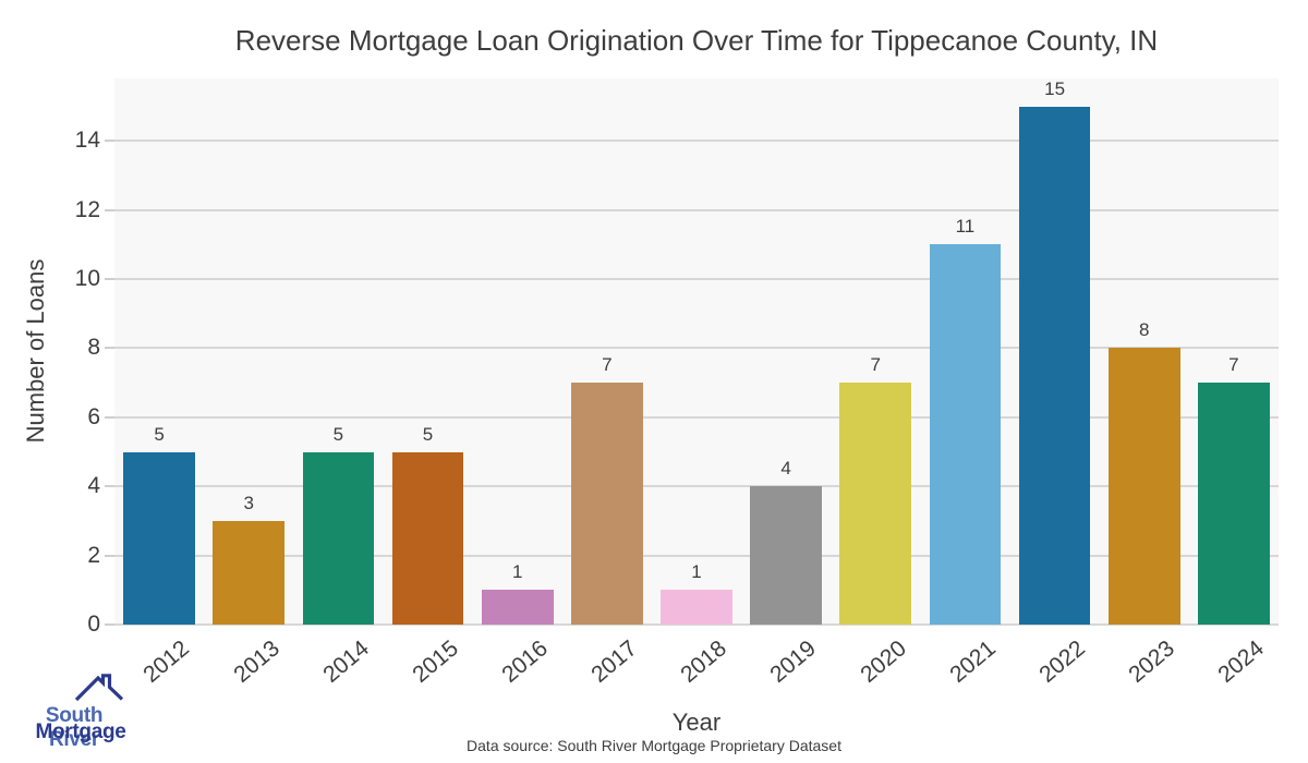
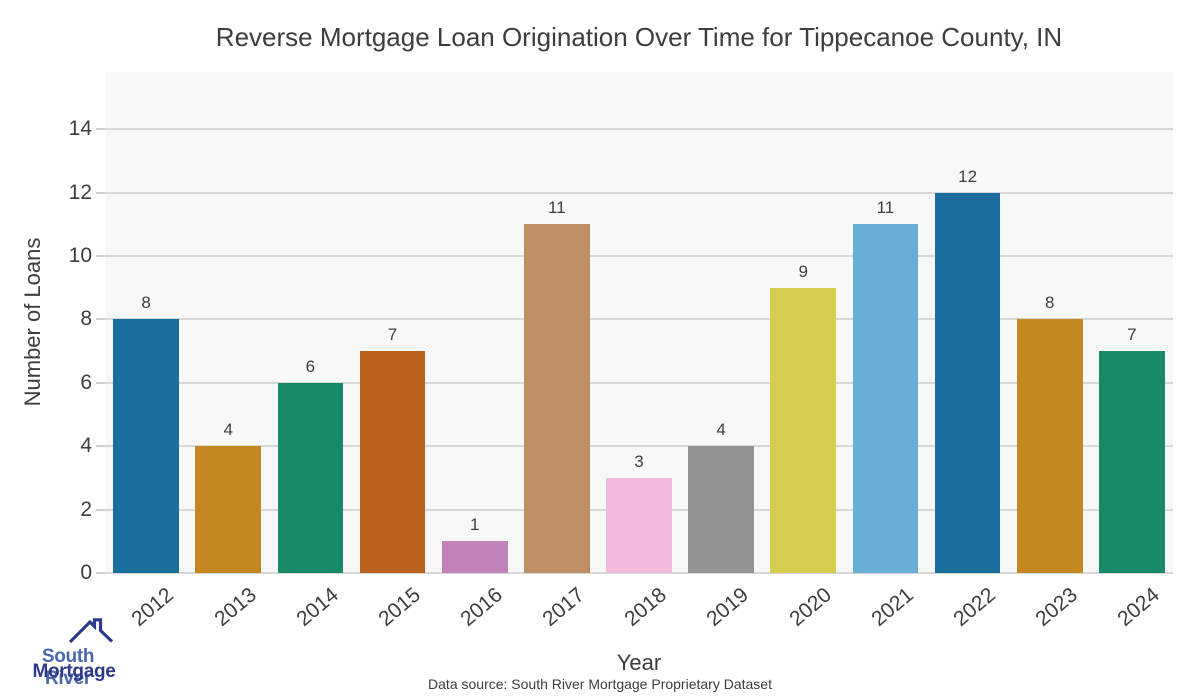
2012: 5 -> 8
2013: 3 -> 4
2014: 5 -> 6
2015: 5 -> 7
2017: 7 -> 11
2018: 1 -> 3
2020: 7 -> 9
2022: 15 -> 12
